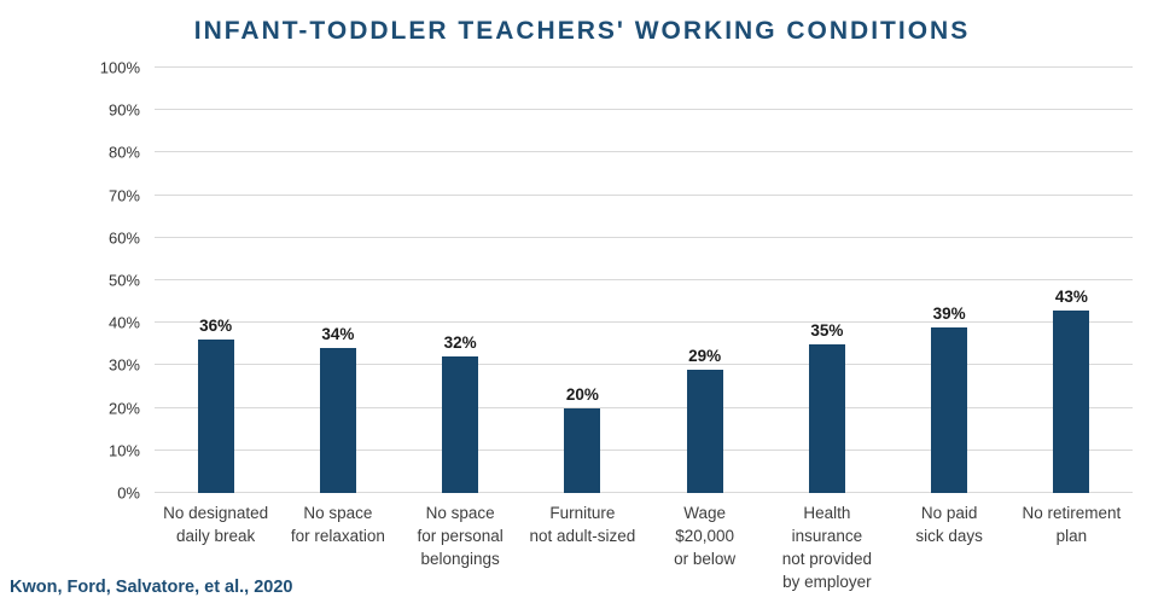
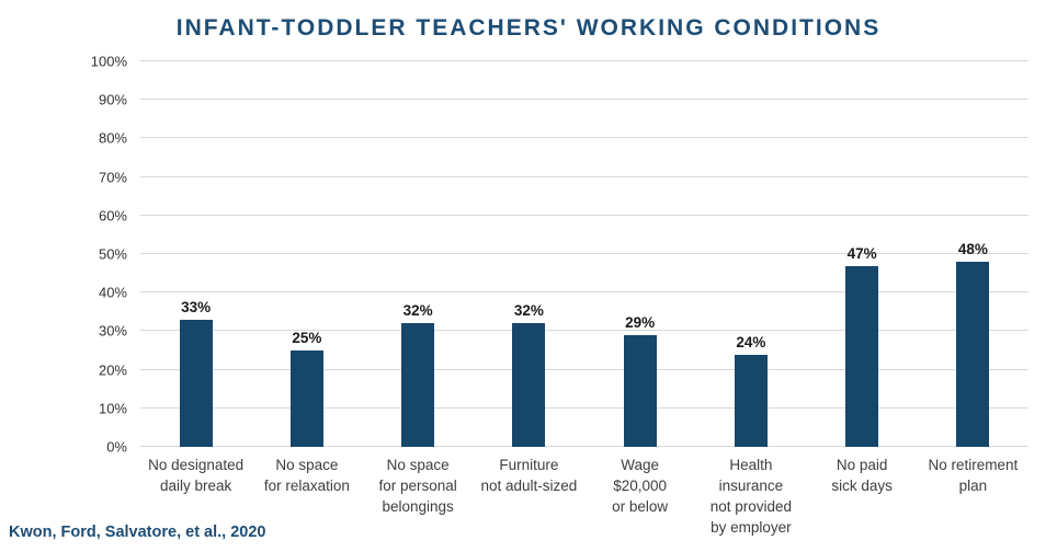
No designated daily break: 36% -> 33%
No space for relaxation: 34% -> 25%
Furniture not adult-sized: 20% -> 32%
Health insurance not provided by employer: 35% -> 24%
No paid sick days: 39% -> 47%
No retirement plan: 43% -> 48%
